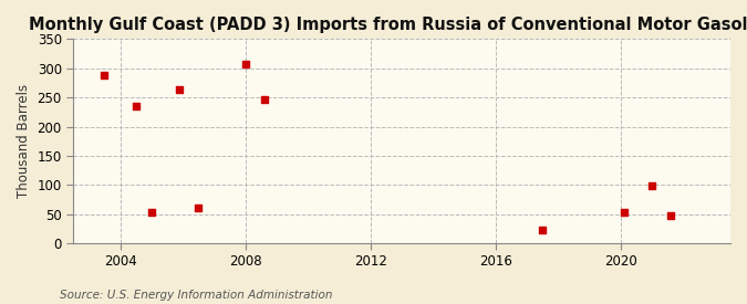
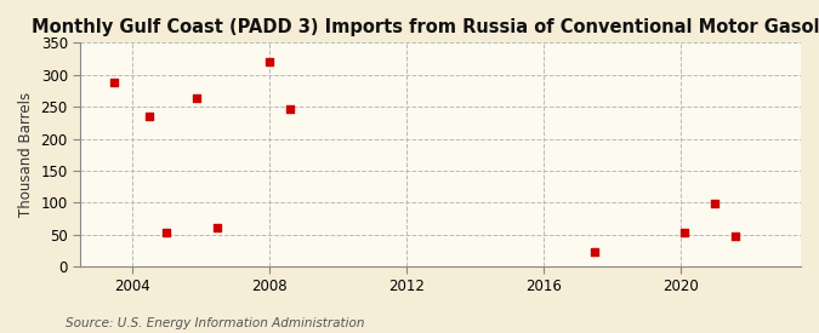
2008: 308 -> 320
